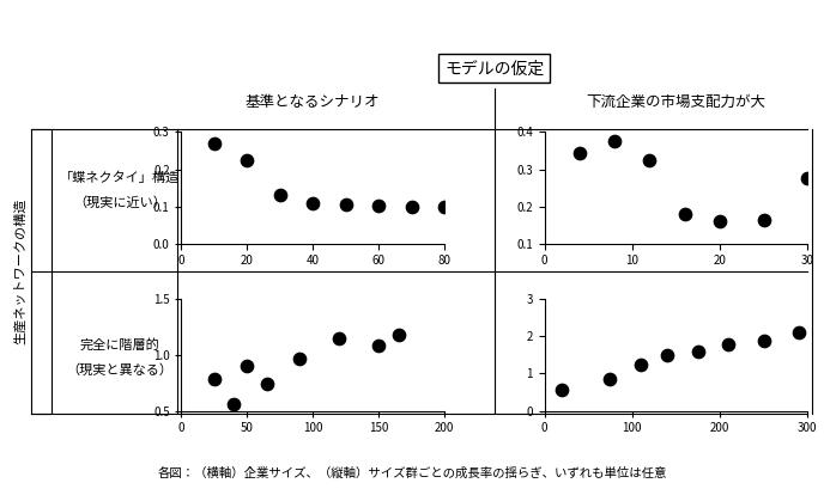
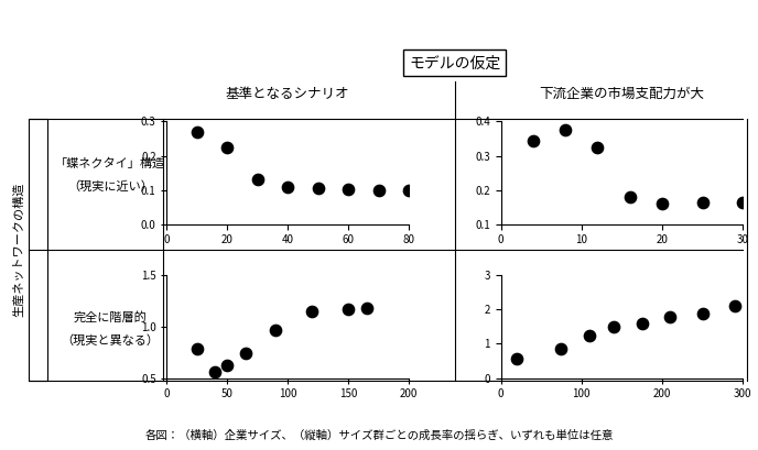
30: 0.275 -> 0.163
50: 0.90 -> 0.62
150: 1.08 -> 1.17
